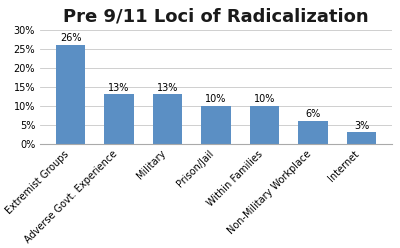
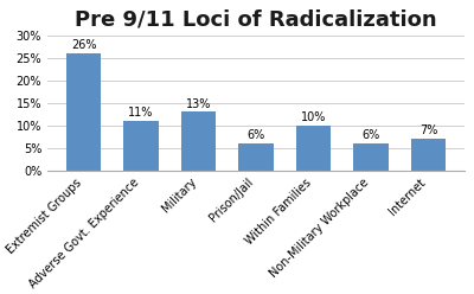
Adverse Govt. Experience: 13% -> 11%
Prison/Jail: 10% -> 6%
Internet: 3% -> 7%
